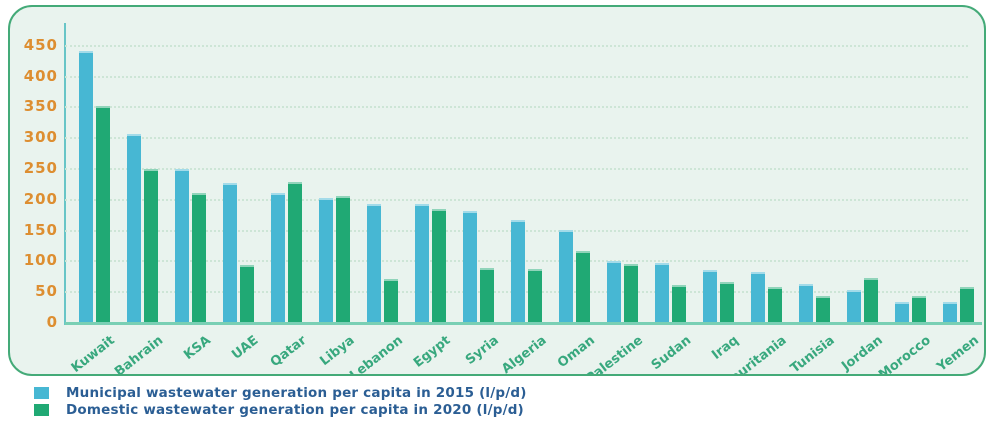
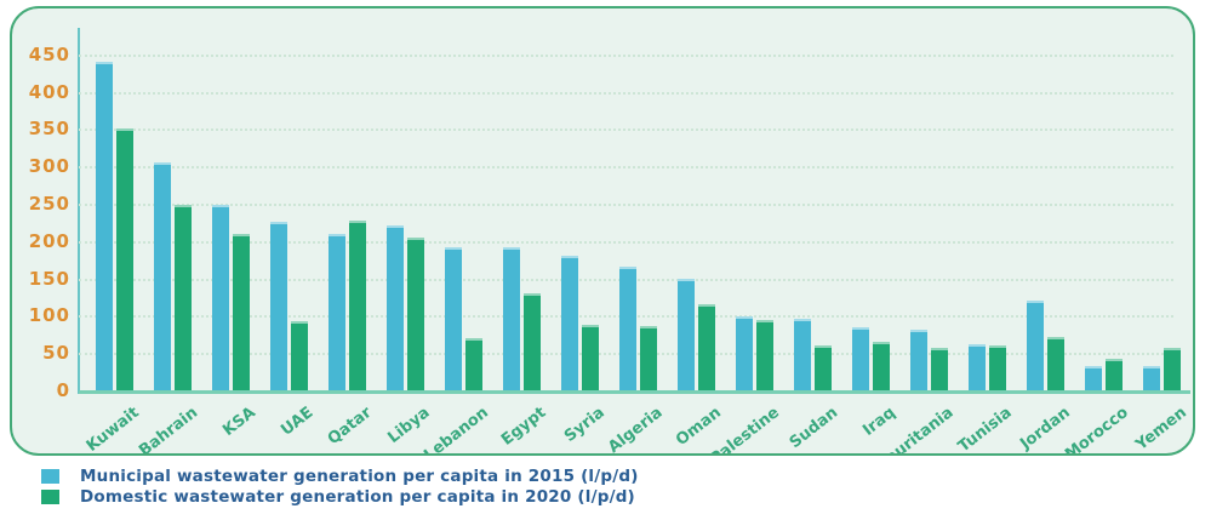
Municipal wastewater generation per capita in 2015 (l/p/d)/Libya: 200 -> 220
Domestic wastewater generation per capita in 2020 (l/p/d)/Egypt: 180 -> 130
Domestic wastewater generation per capita in 2020 (l/p/d)/Tunisia: 40 -> 60
Municipal wastewater generation per capita in 2015 (l/p/d)/Jordan: 50 -> 120
